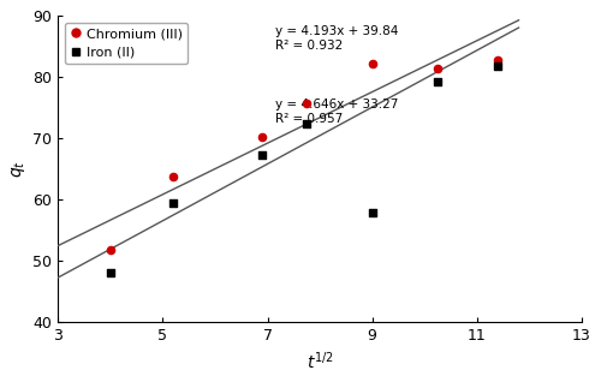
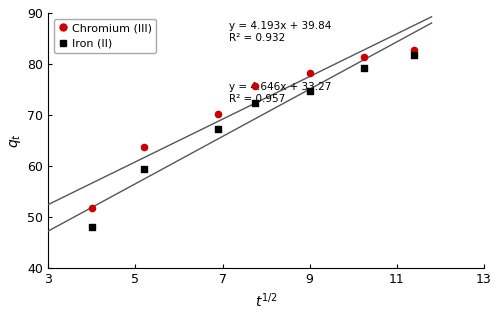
Chromium (III)/9: 82.2 -> 78.3
Iron (II)/9: 57.8 -> 74.8
